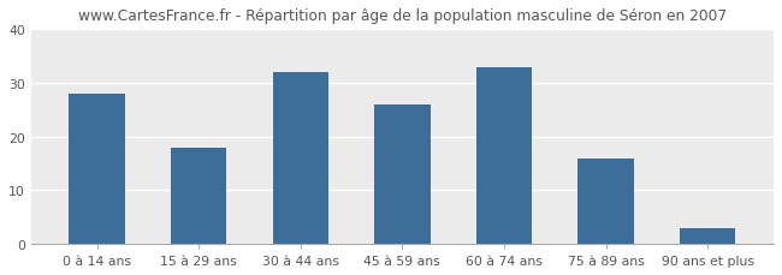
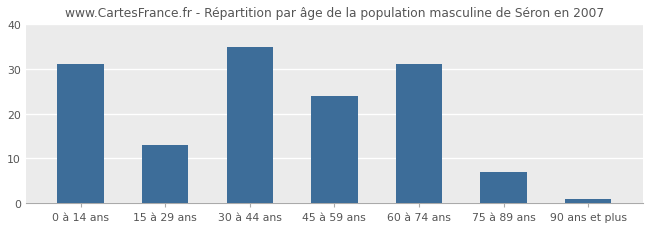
0 à 14 ans: 28 -> 31
15 à 29 ans: 18 -> 13
30 à 44 ans: 32 -> 35
45 à 59 ans: 26 -> 24
60 à 74 ans: 33 -> 31
75 à 89 ans: 16 -> 7
90 ans et plus: 3 -> 1
